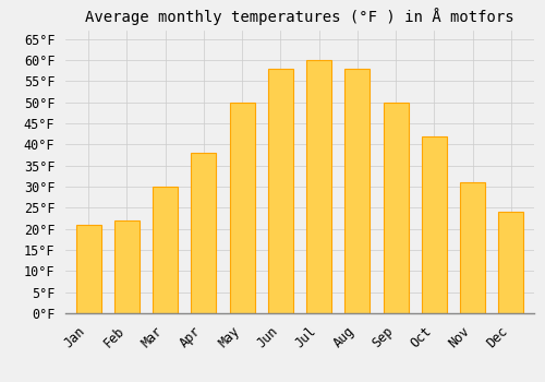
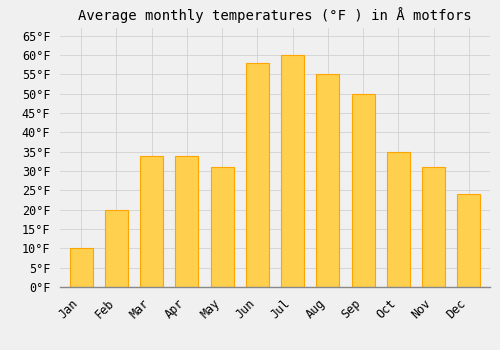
Jan: 21°F -> 10°F
Feb: 22°F -> 20°F
Mar: 30°F -> 34°F
Apr: 38°F -> 34°F
May: 50°F -> 31°F
Aug: 58°F -> 55°F
Oct: 42°F -> 35°F
